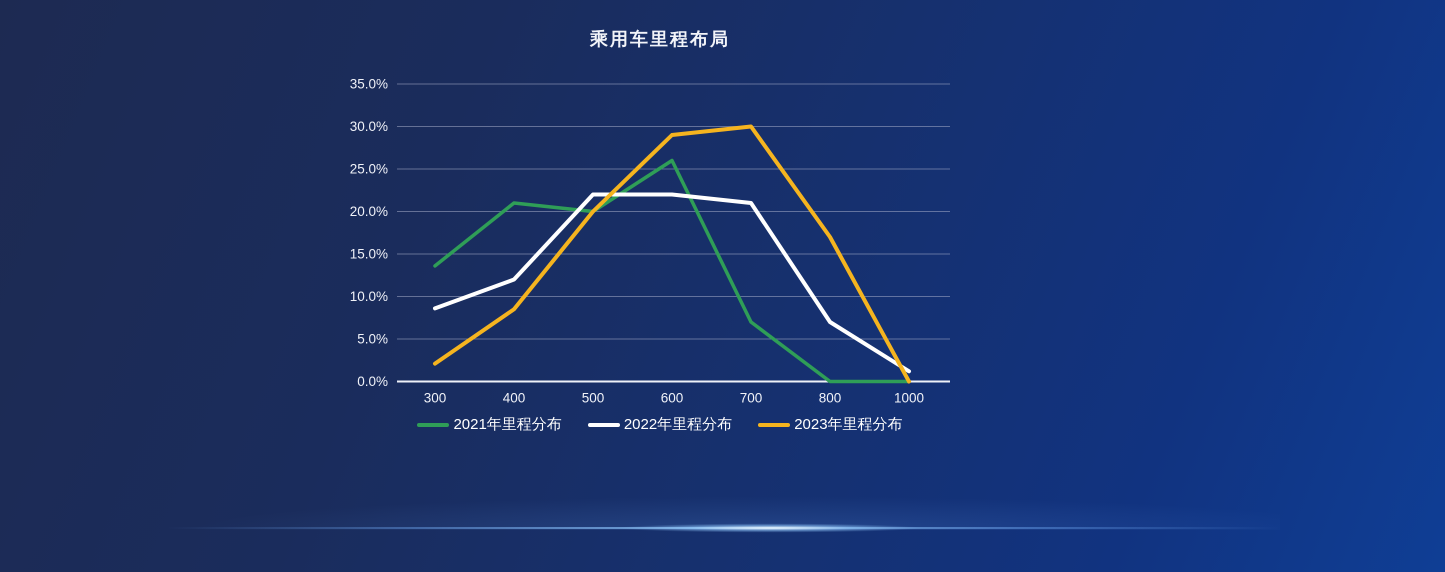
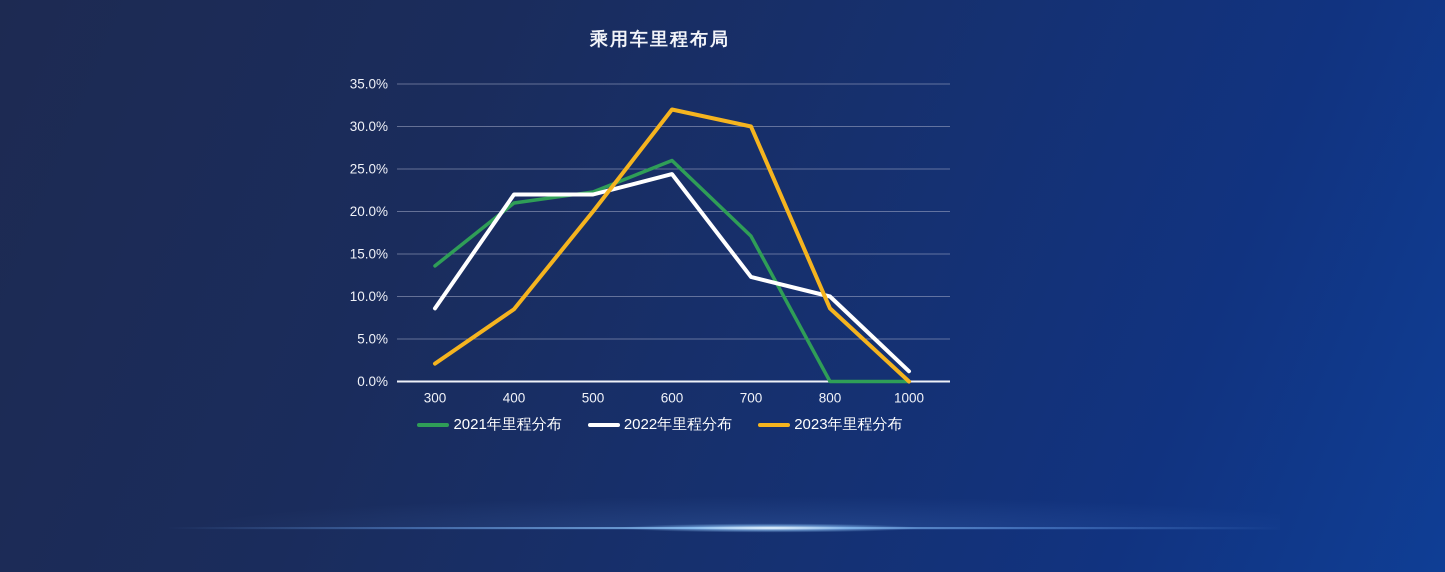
2022年里程分布/400: 12% -> 22%
2021年里程分布/500: 20% -> 22%
2022年里程分布/600: 22% -> 24%
2023年里程分布/600: 29% -> 32%
2021年里程分布/700: 7% -> 17%
2022年里程分布/700: 21% -> 12%
2022年里程分布/800: 7% -> 10%
2023年里程分布/800: 17% -> 9%
